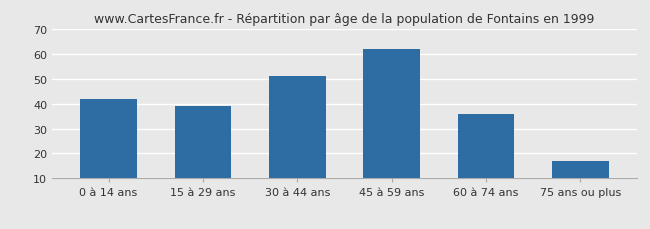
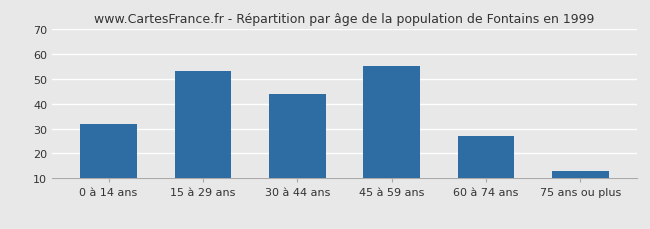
0 à 14 ans: 42 -> 32
15 à 29 ans: 39 -> 53
30 à 44 ans: 51 -> 44
45 à 59 ans: 62 -> 55
60 à 74 ans: 36 -> 27
75 ans ou plus: 17 -> 13
